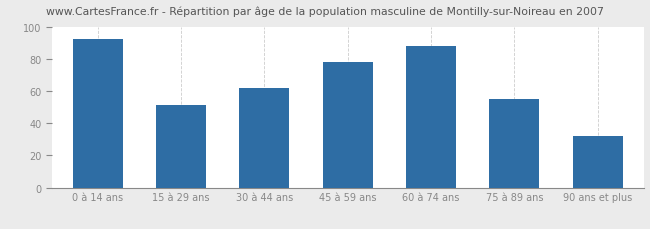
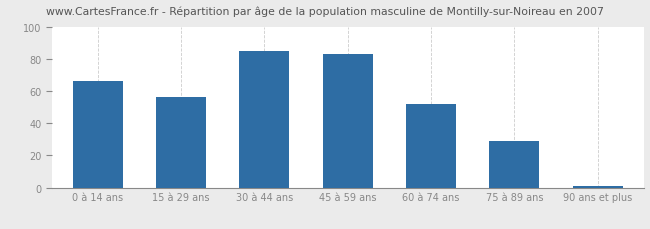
0 à 14 ans: 92 -> 66
15 à 29 ans: 51 -> 56
30 à 44 ans: 62 -> 85
45 à 59 ans: 78 -> 83
60 à 74 ans: 88 -> 52
75 à 89 ans: 55 -> 29
90 ans et plus: 32 -> 1
